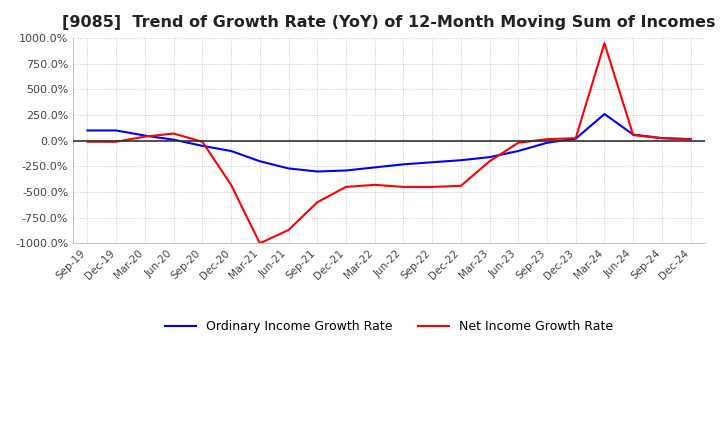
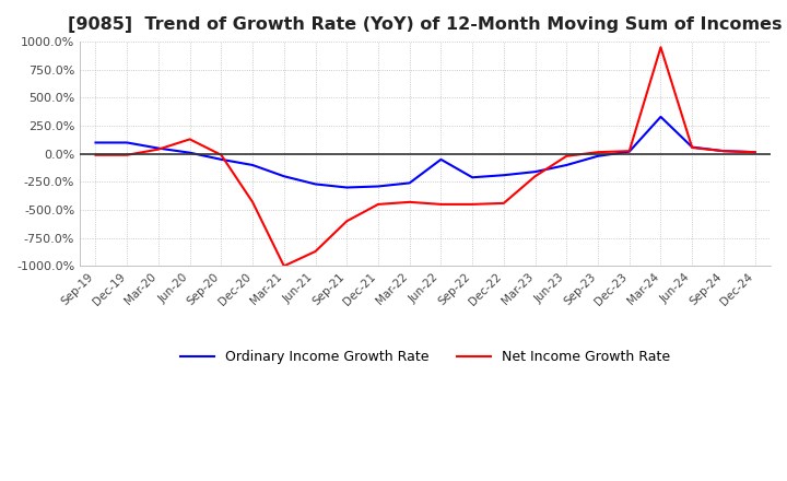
Net Income Growth Rate/Jun-20: 70% -> 130%
Ordinary Income Growth Rate/Jun-22: -230% -> -50%
Ordinary Income Growth Rate/Mar-24: 260% -> 330%
